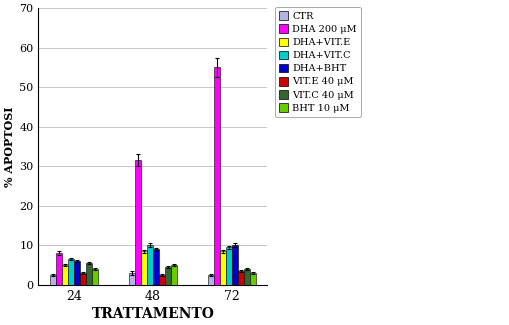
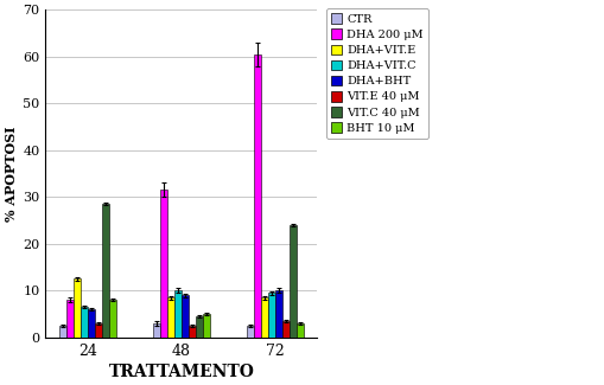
DHA+VIT.E/24: 5.0 -> 12.5
VIT.C 40 μM/24: 5.5 -> 28.5
BHT 10 μM/24: 4 -> 8
DHA 200 μM/72: 55.0 -> 60.5
VIT.C 40 μM/72: 4.0 -> 24.0
